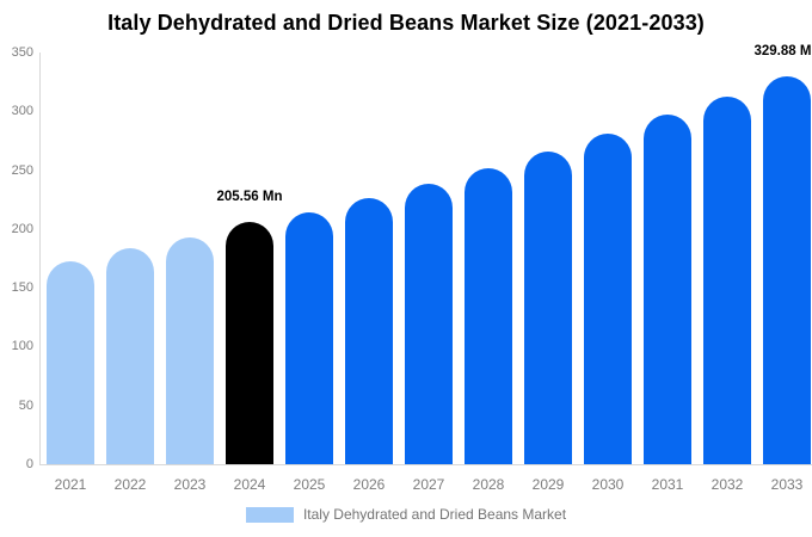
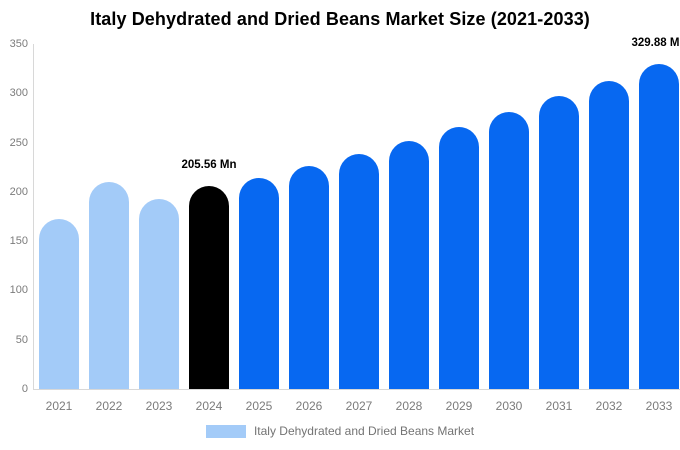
2022: 180 -> 210
